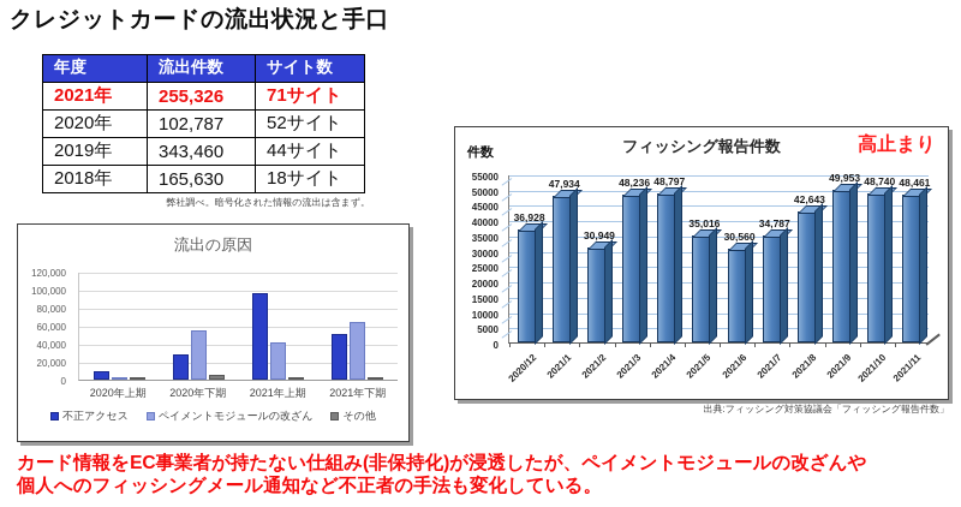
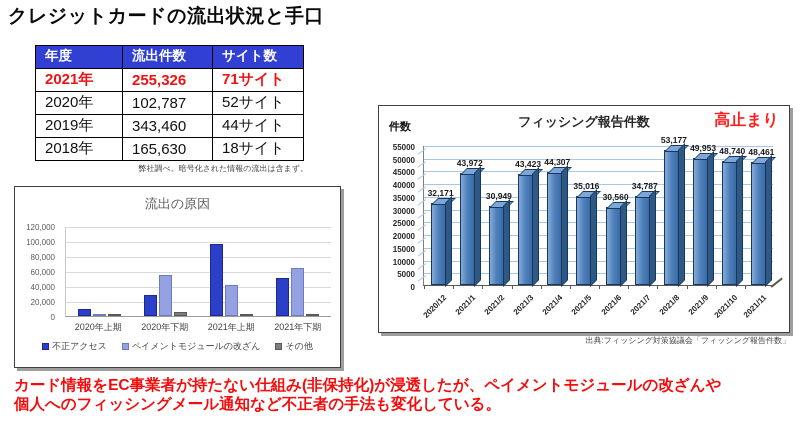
フィッシング報告件数/2020/12: 36,928 -> 32,171
フィッシング報告件数/2021/1: 47,934 -> 43,972
フィッシング報告件数/2021/3: 48,236 -> 43,423
フィッシング報告件数/2021/4: 48,797 -> 44,307
フィッシング報告件数/2021/8: 42,643 -> 53,177
